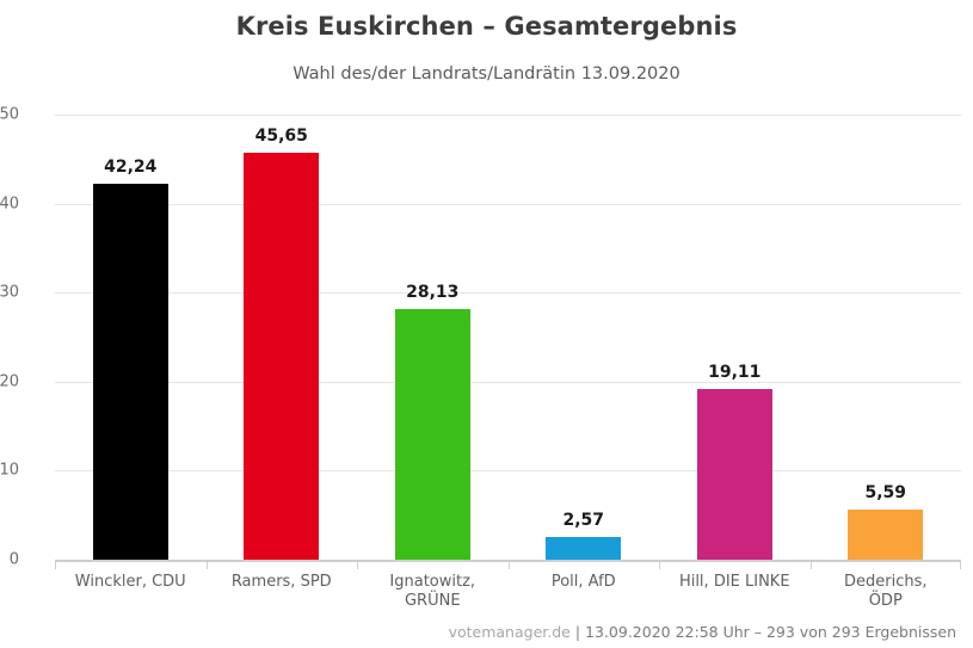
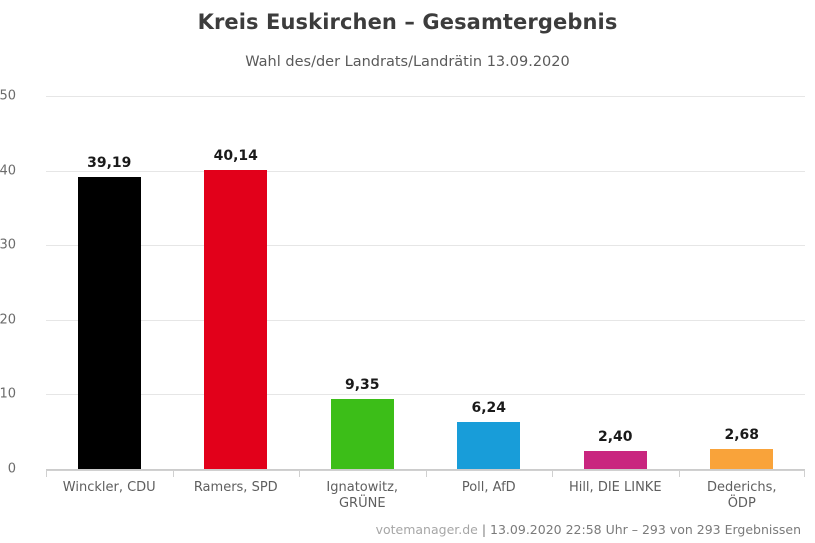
Winckler, CDU: 42,24 -> 39,19
Ramers, SPD: 45,65 -> 40,14
Ignatowitz, GRÜNE: 28,13 -> 9,35
Poll, AfD: 2,57 -> 6,24
Hill, DIE LINKE: 19,11 -> 2,40
Dederichs, ÖDP: 5,59 -> 2,68
